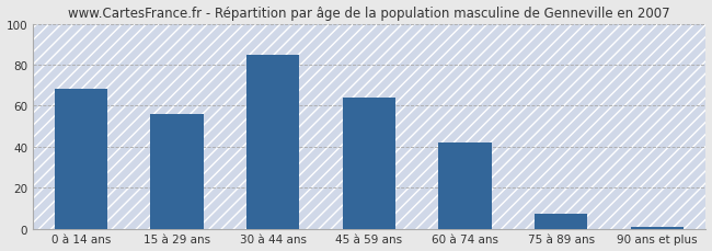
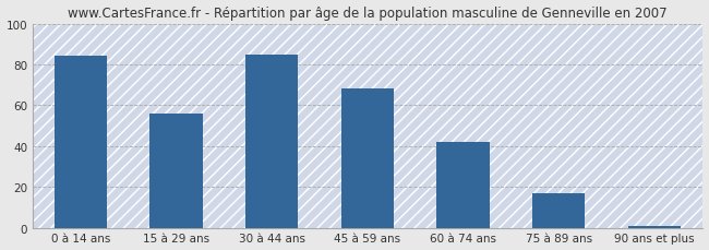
0 à 14 ans: 68 -> 84
45 à 59 ans: 64 -> 68
75 à 89 ans: 7 -> 17
